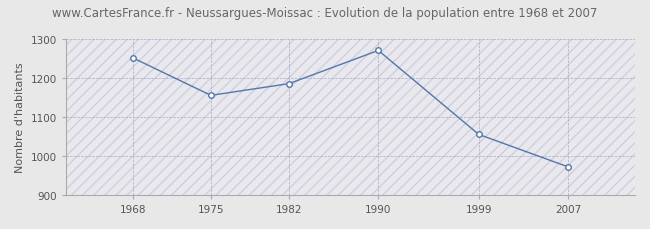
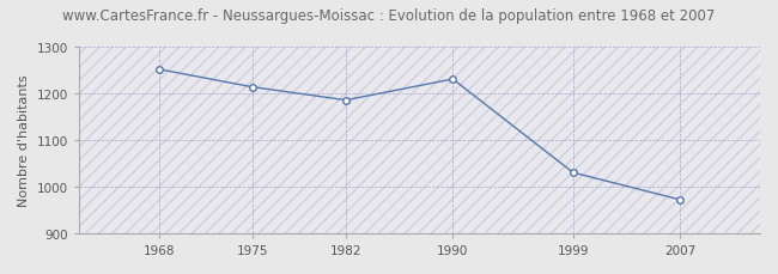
1975: 1155 -> 1213
1990: 1270 -> 1230
1999: 1055 -> 1030
